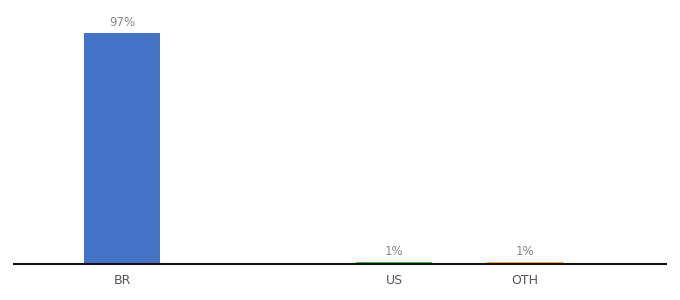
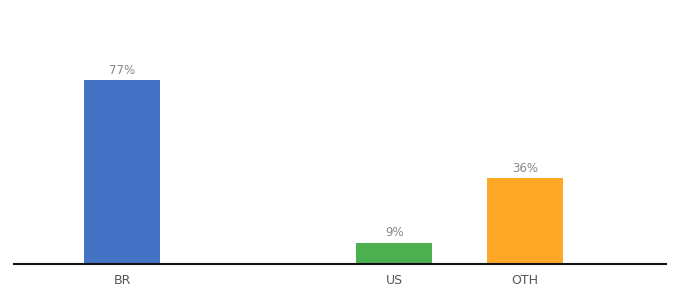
BR: 97% -> 77%
US: 1% -> 9%
OTH: 1% -> 36%
